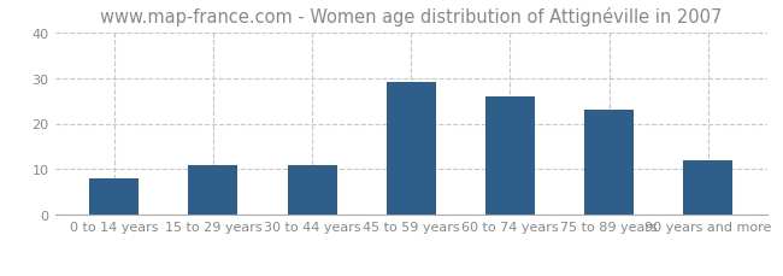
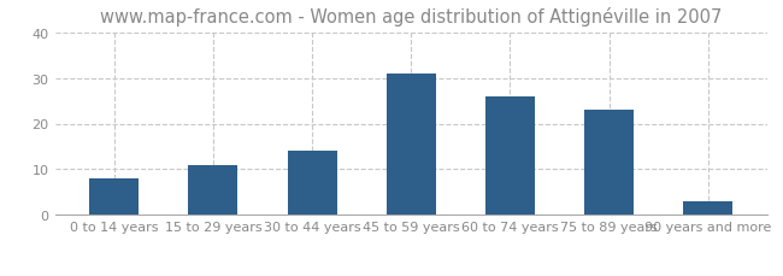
30 to 44 years: 11 -> 14
45 to 59 years: 29 -> 31
90 years and more: 12 -> 3
